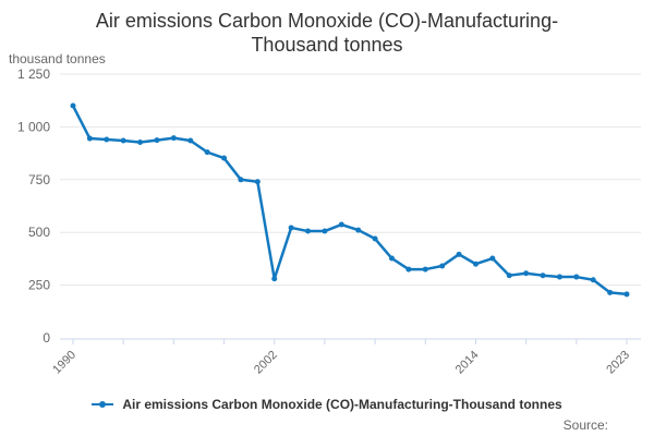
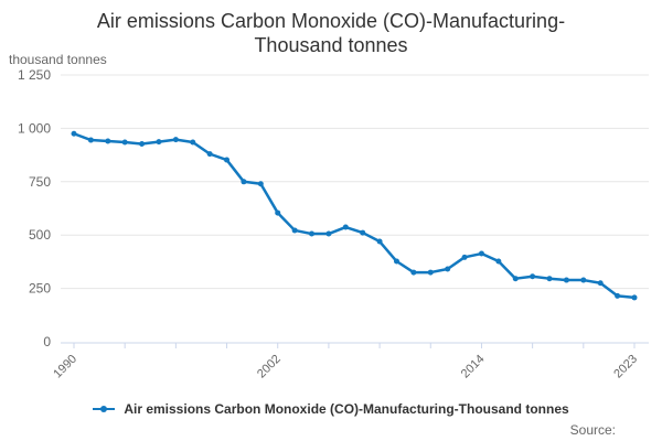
1990: 1100 -> 980
2002: 280 -> 600
2014: 350 -> 410
